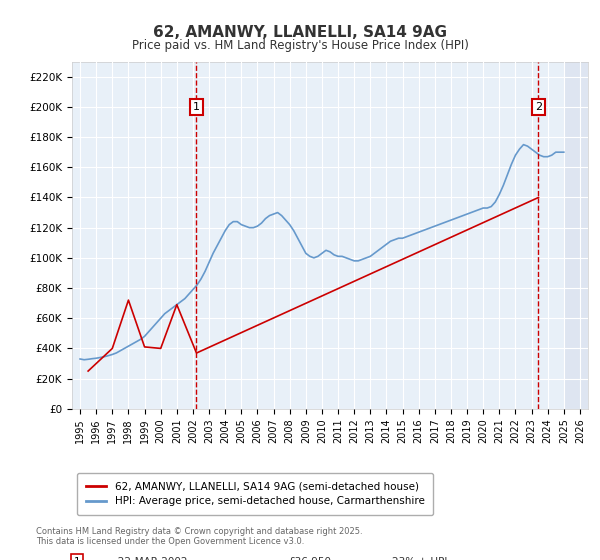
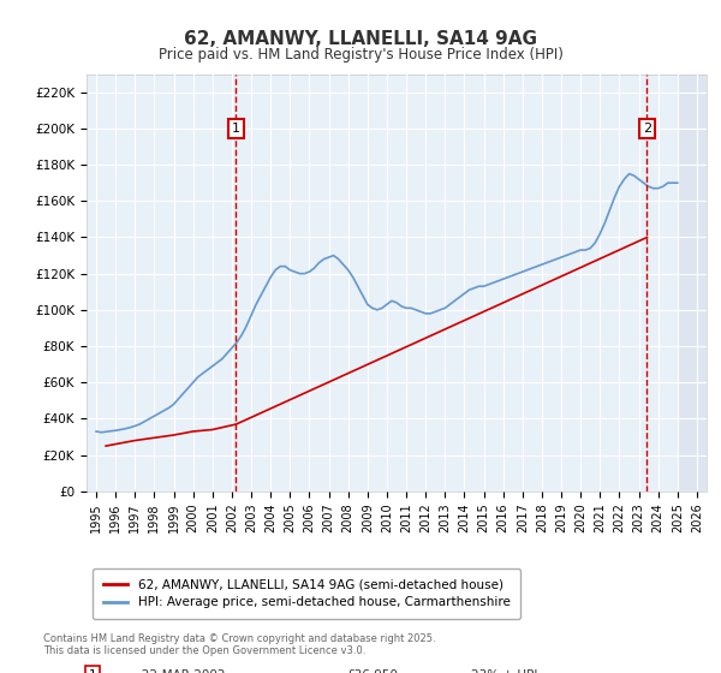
62, AMANWY, LLANELLI, SA14 9AG (semi-detached house)/1997: £40K -> £28K
62, AMANWY, LLANELLI, SA14 9AG (semi-detached house)/1998: £72K -> £30K
62, AMANWY, LLANELLI, SA14 9AG (semi-detached house)/1999: £41K -> £31K
62, AMANWY, LLANELLI, SA14 9AG (semi-detached house)/2000: £40K -> £33K
62, AMANWY, LLANELLI, SA14 9AG (semi-detached house)/2001: £69K -> £34K
